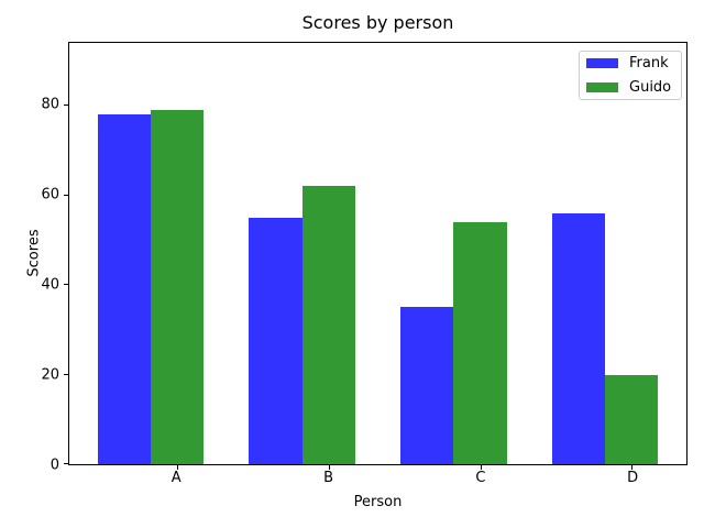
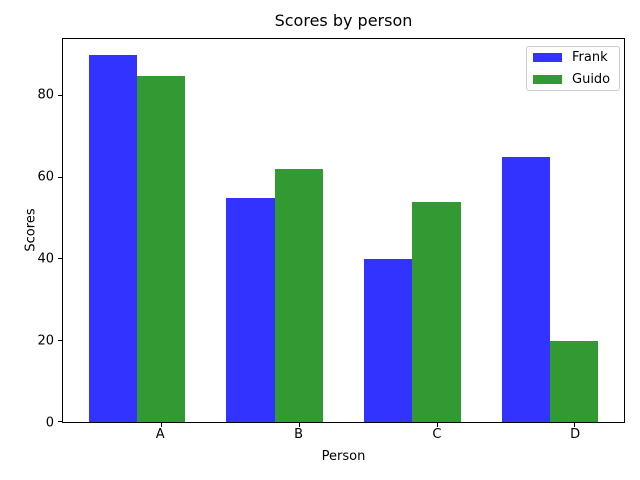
Frank/A: 78 -> 90
Guido/A: 79 -> 85
Frank/C: 35 -> 40
Frank/D: 56 -> 65
